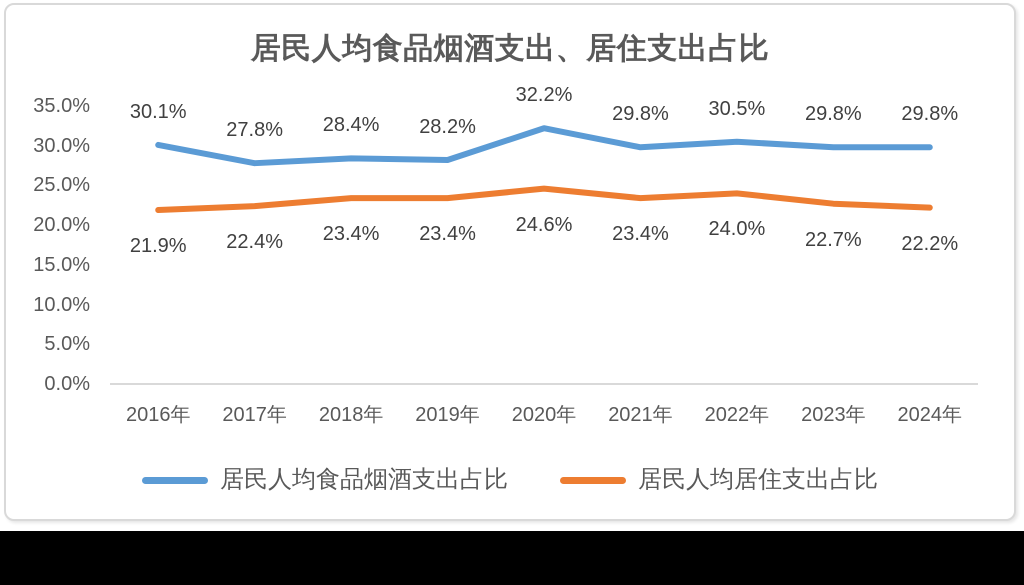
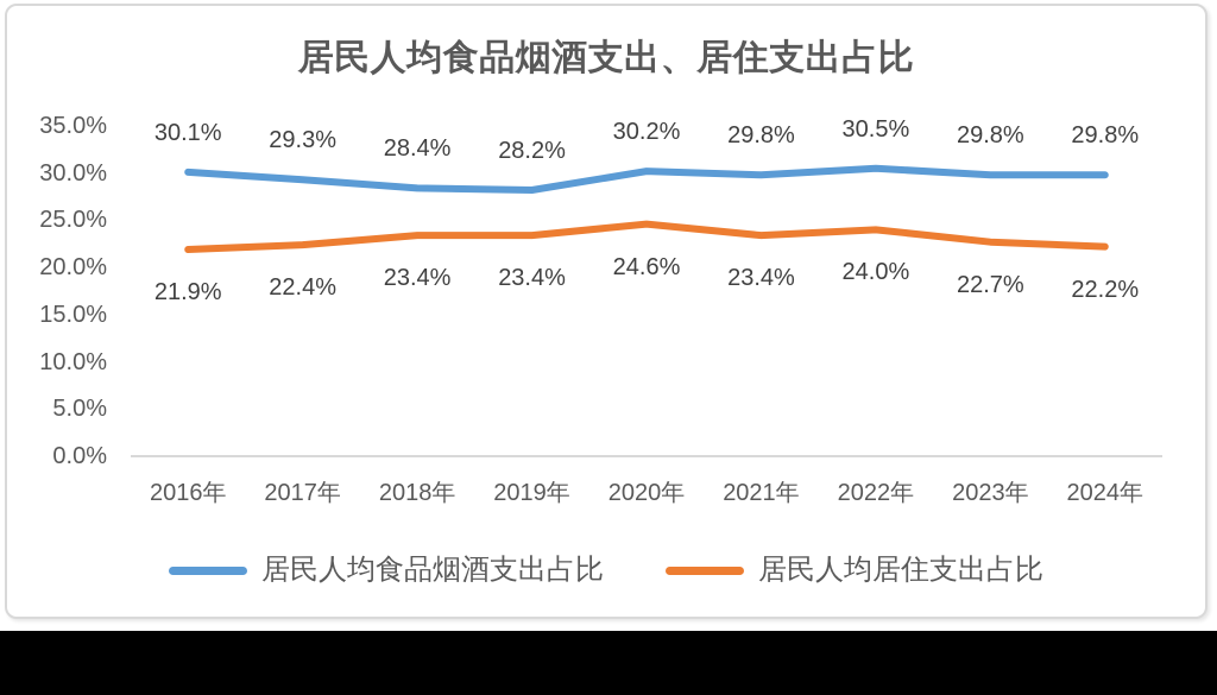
居民人均食品烟酒支出占比/2017年: 27.8% -> 29.3%
居民人均食品烟酒支出占比/2020年: 32.2% -> 30.2%
